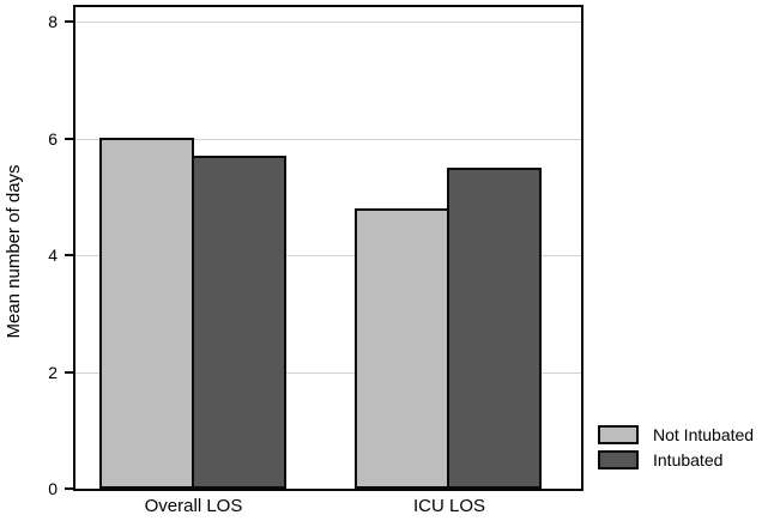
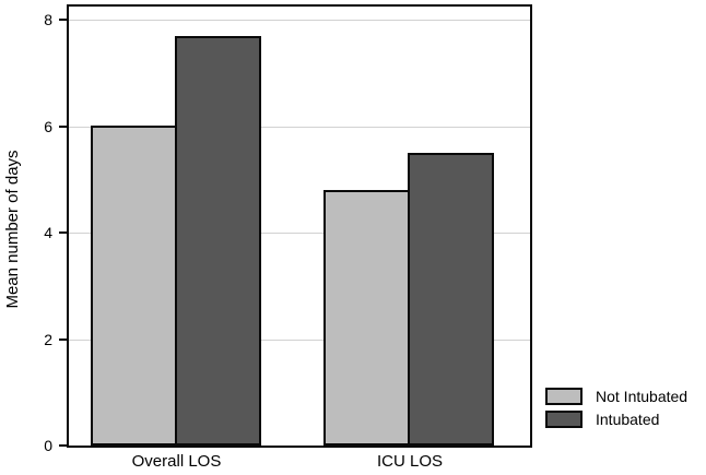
Intubated/Overall LOS: 5.7 -> 7.7
